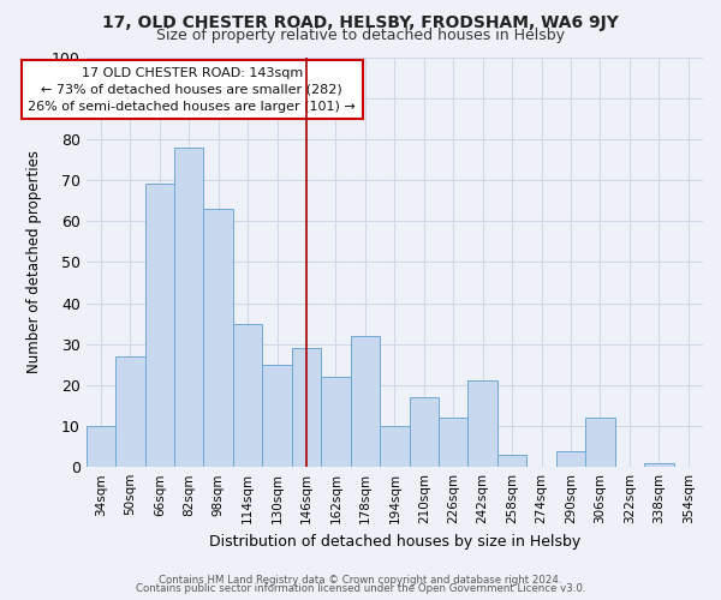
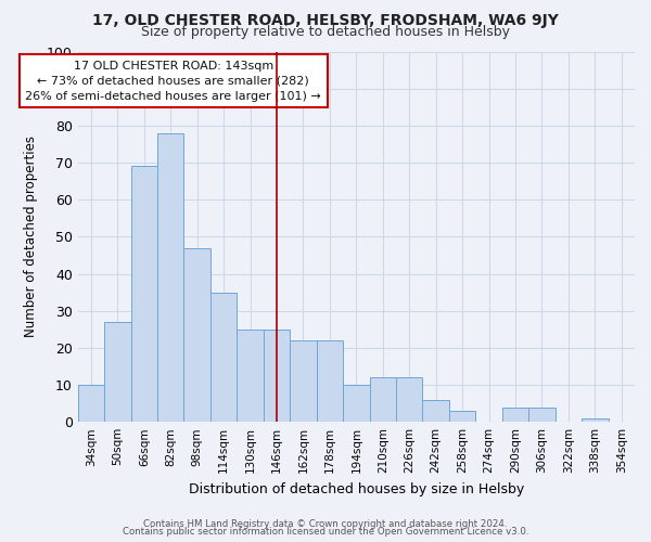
98sqm: 63 -> 47
146sqm: 29 -> 25
178sqm: 32 -> 22
210sqm: 17 -> 12
242sqm: 21 -> 6
306sqm: 12 -> 4
